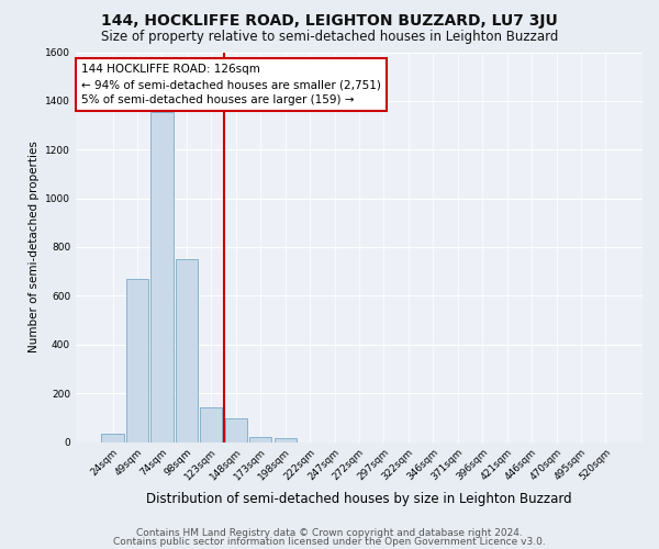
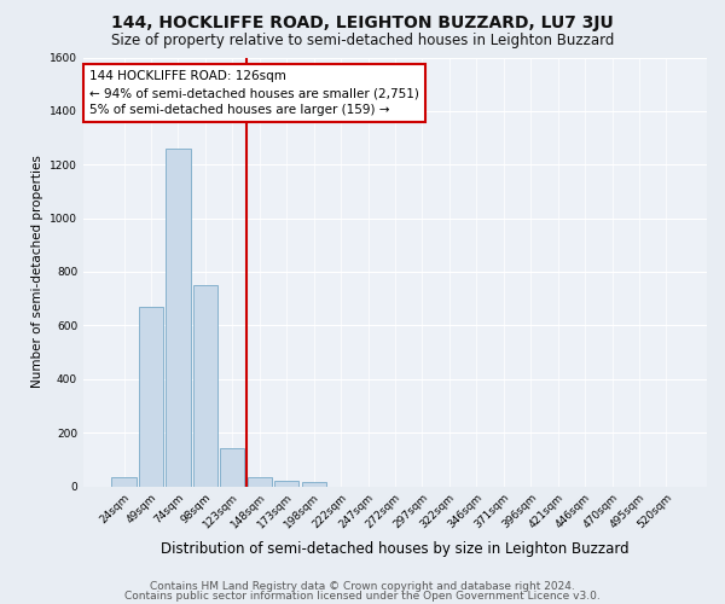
74sqm: 1355 -> 1260
148sqm: 95 -> 35
